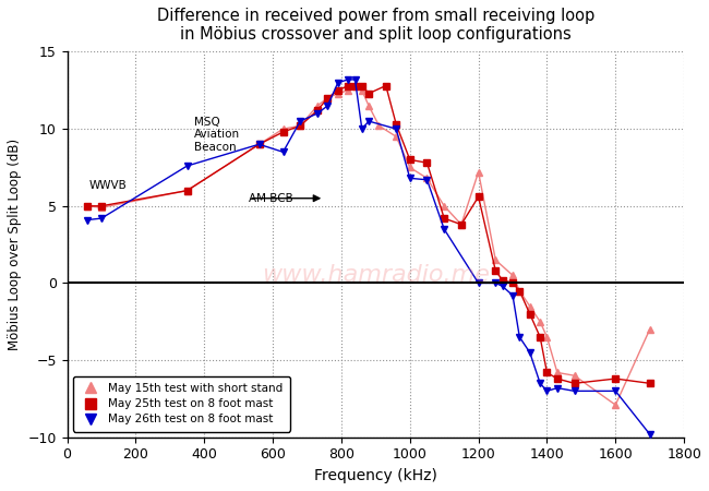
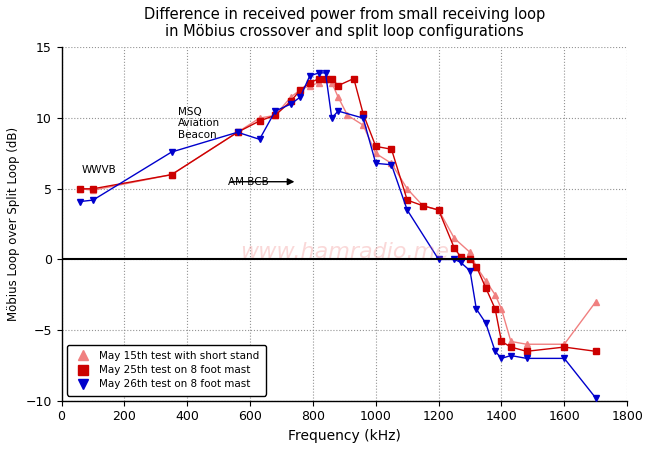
May 15th test with short stand/1200: 7.2 -> 3.5
May 25th test on 8 foot mast/1200: 5.6 -> 3.5
May 15th test with short stand/1600: -7.9 -> -6.0
